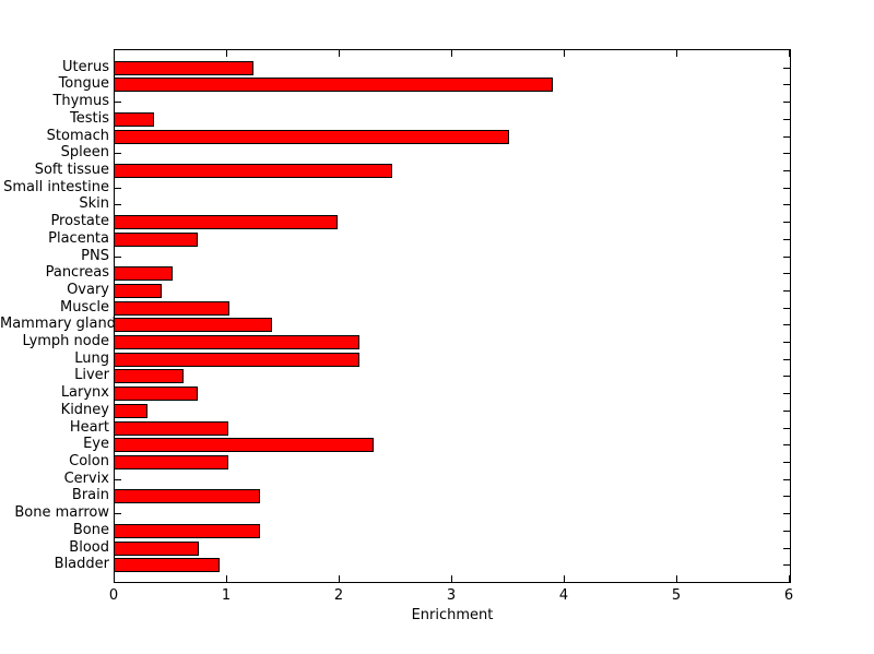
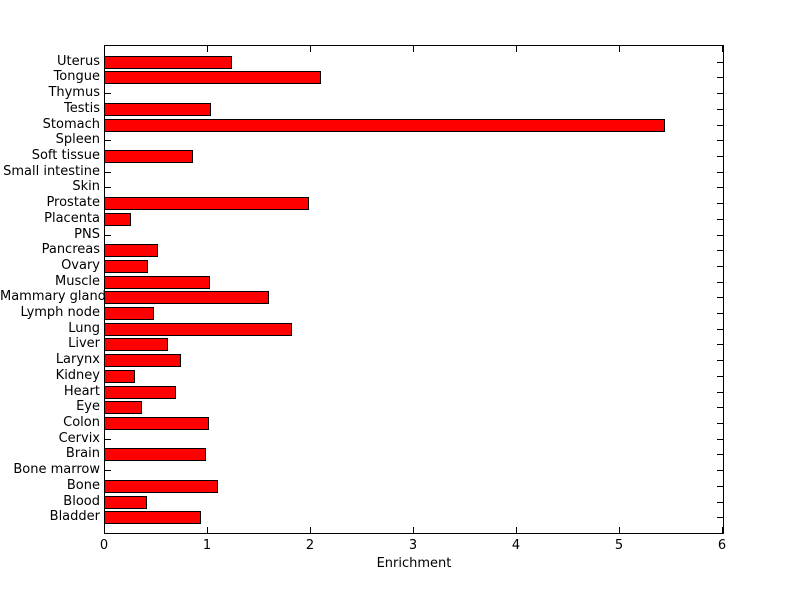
Tongue: 3.89 -> 2.10
Testis: 0.35 -> 1.03
Stomach: 3.50 -> 5.44
Soft tissue: 2.47 -> 0.85
Placenta: 0.74 -> 0.25
Mammary gland: 1.40 -> 1.59
Lymph node: 2.17 -> 0.48
Lung: 2.17 -> 1.82
Heart: 1.01 -> 0.69
Eye: 2.30 -> 0.36
Brain: 1.29 -> 0.98
Bone: 1.29 -> 1.10
Blood: 0.75 -> 0.41
